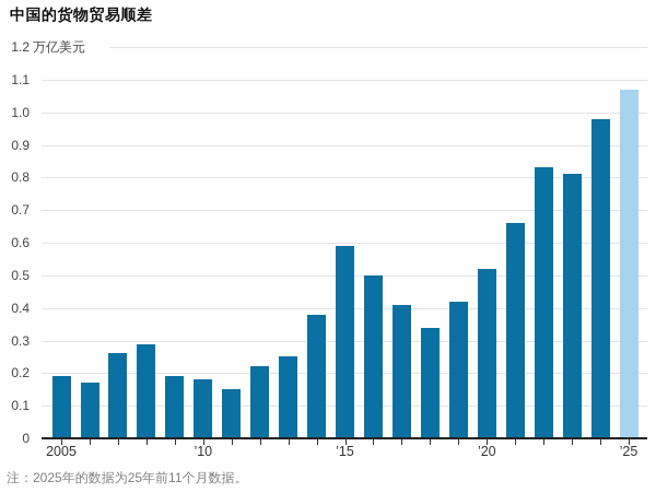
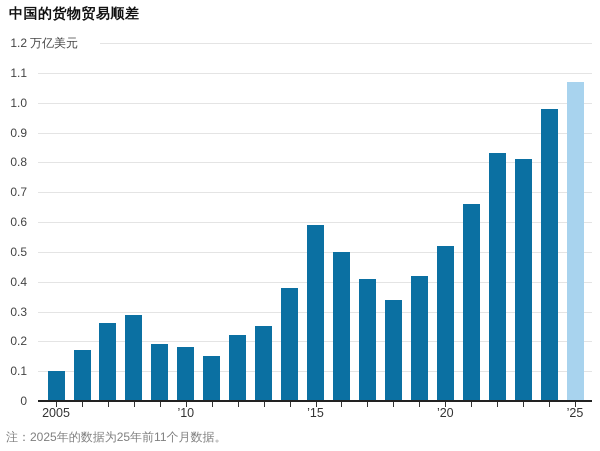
2005: 0.19 -> 0.10
